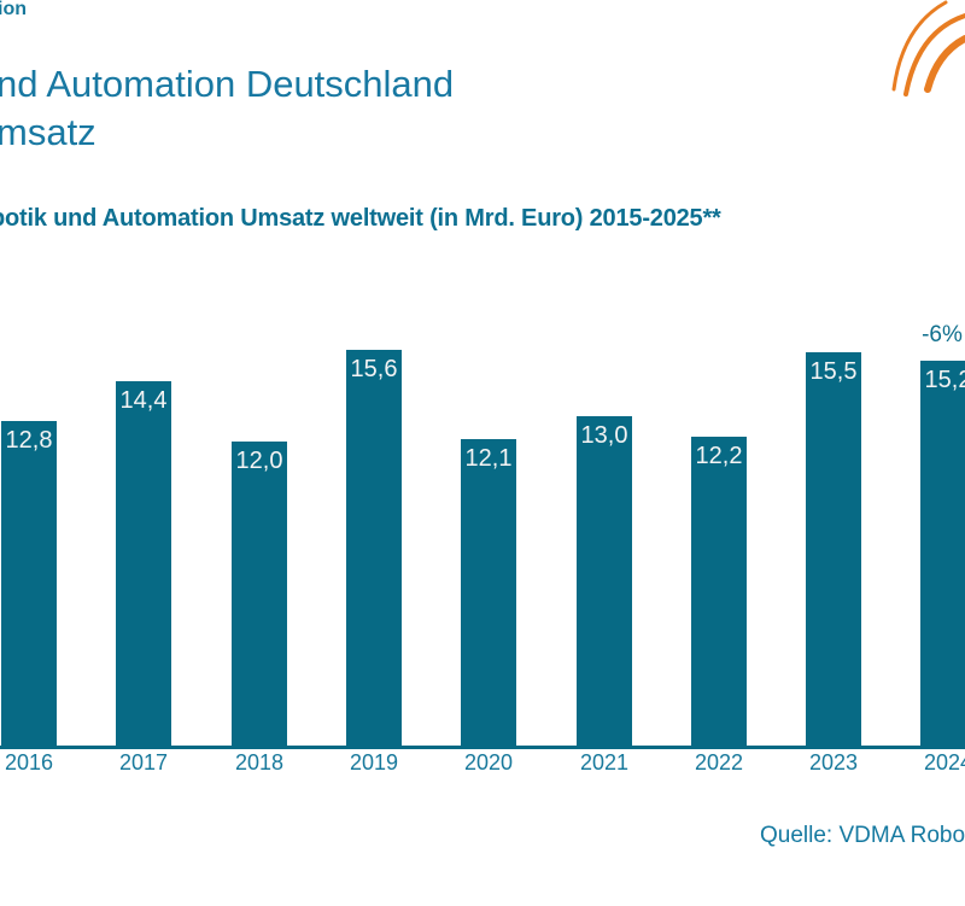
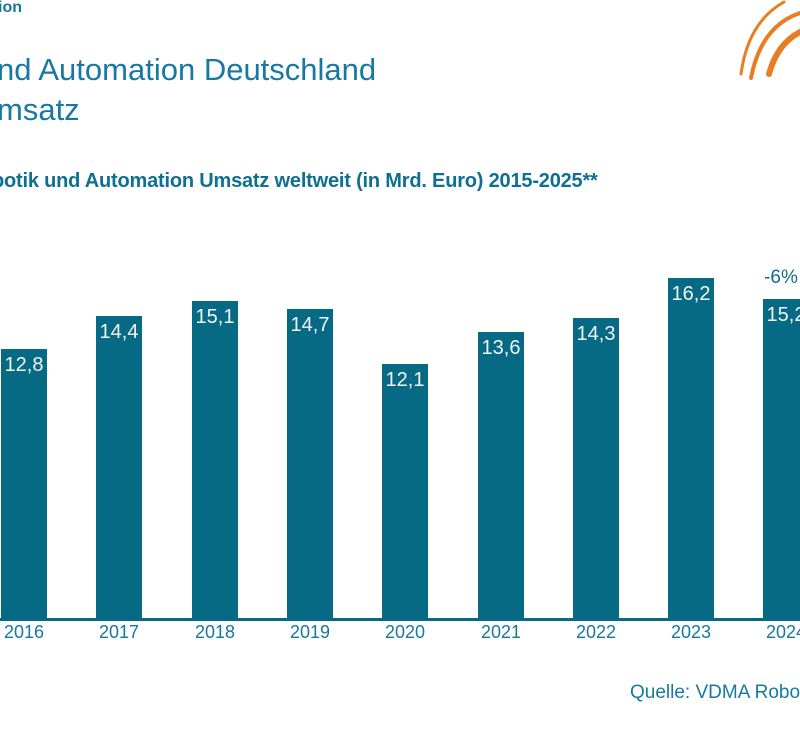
2018: 12,0 -> 15,1
2019: 15,6 -> 14,7
2021: 13,0 -> 13,6
2022: 12,2 -> 14,3
2023: 15,5 -> 16,2
